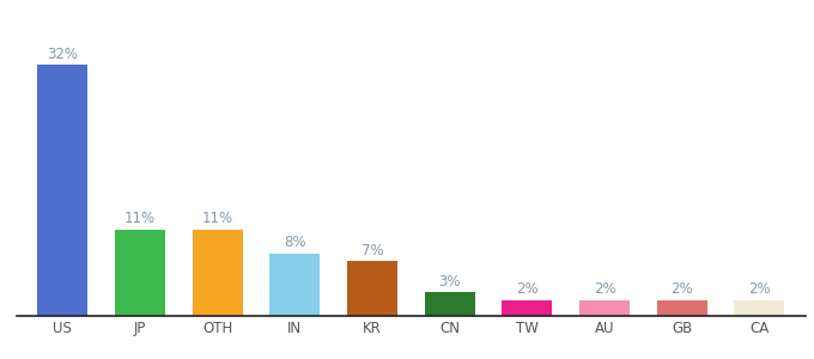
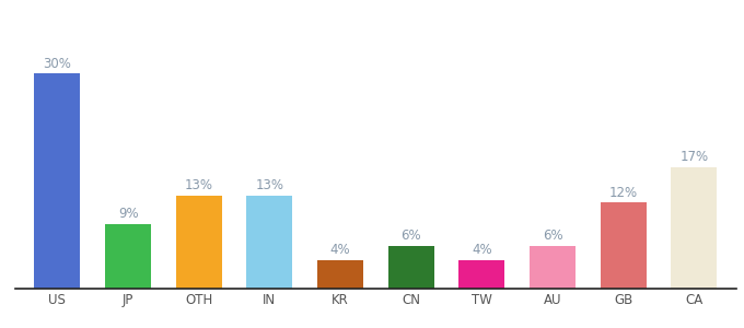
US: 32% -> 30%
JP: 11% -> 9%
OTH: 11% -> 13%
IN: 8% -> 13%
KR: 7% -> 4%
CN: 3% -> 6%
TW: 2% -> 4%
AU: 2% -> 6%
GB: 2% -> 12%
CA: 2% -> 17%
